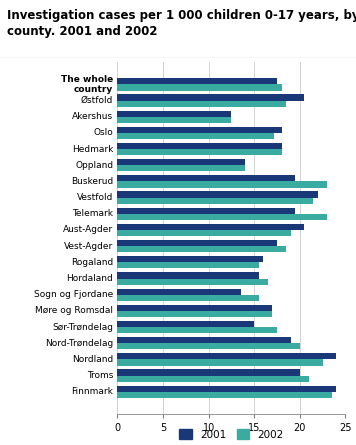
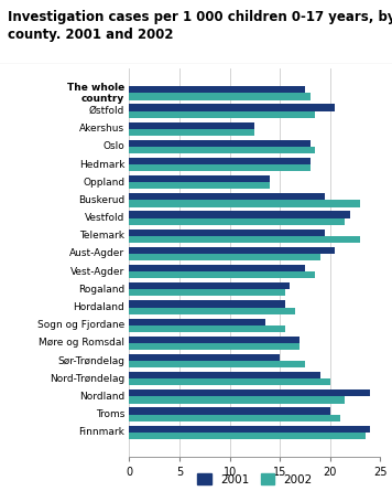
2002/Oslo: 17.2 -> 18.5
2002/Nordland: 22.6 -> 21.5
